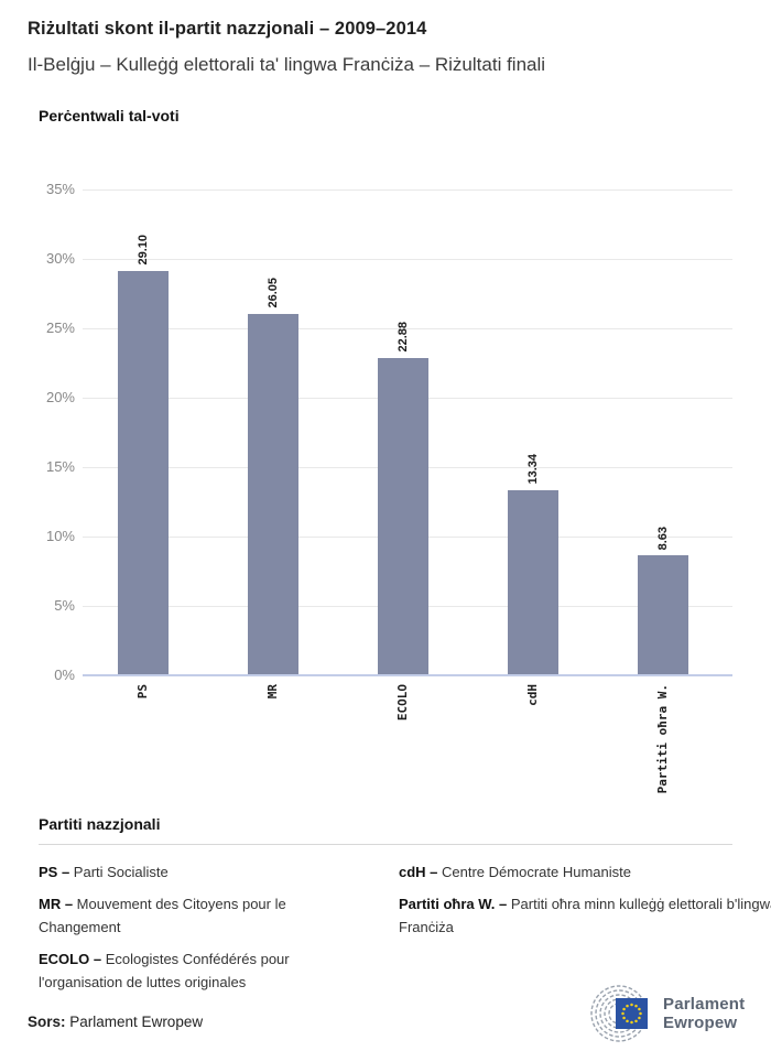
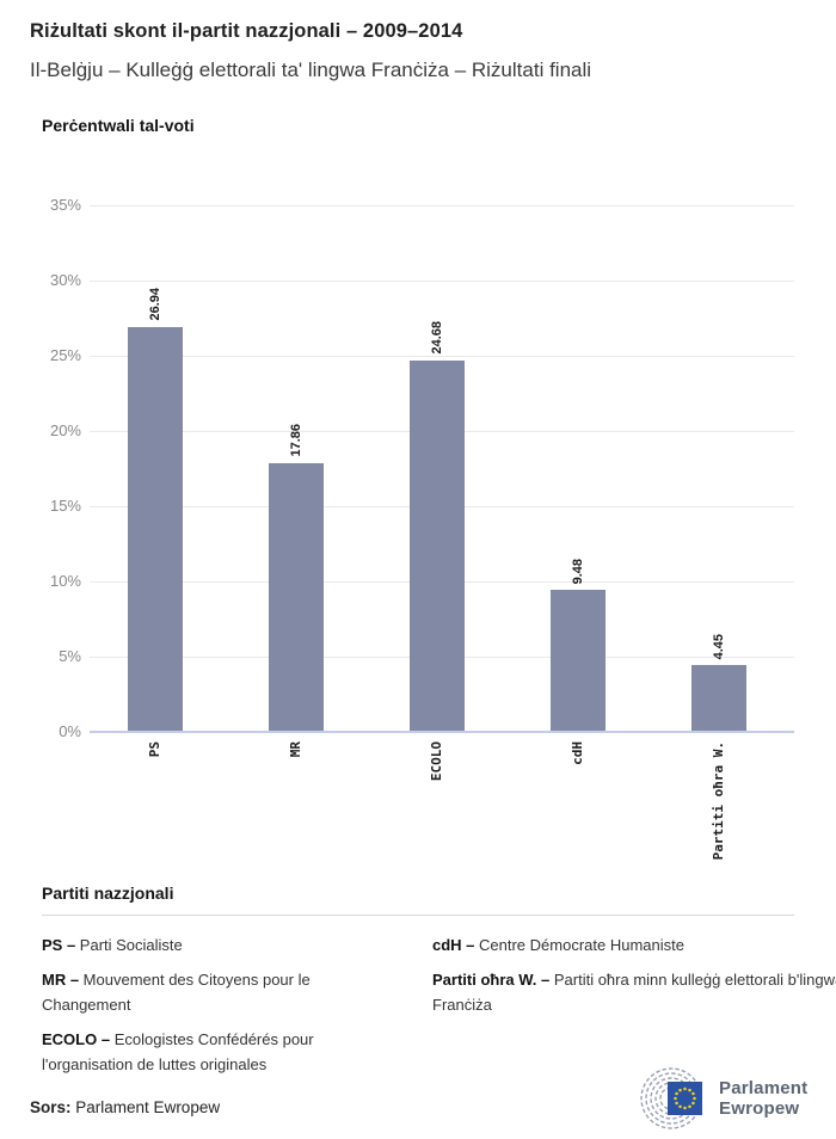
PS: 29.10 -> 26.94
MR: 26.05 -> 17.86
ECOLO: 22.88 -> 24.68
cdH: 13.34 -> 9.48
Partiti oħra W.: 8.63 -> 4.45
